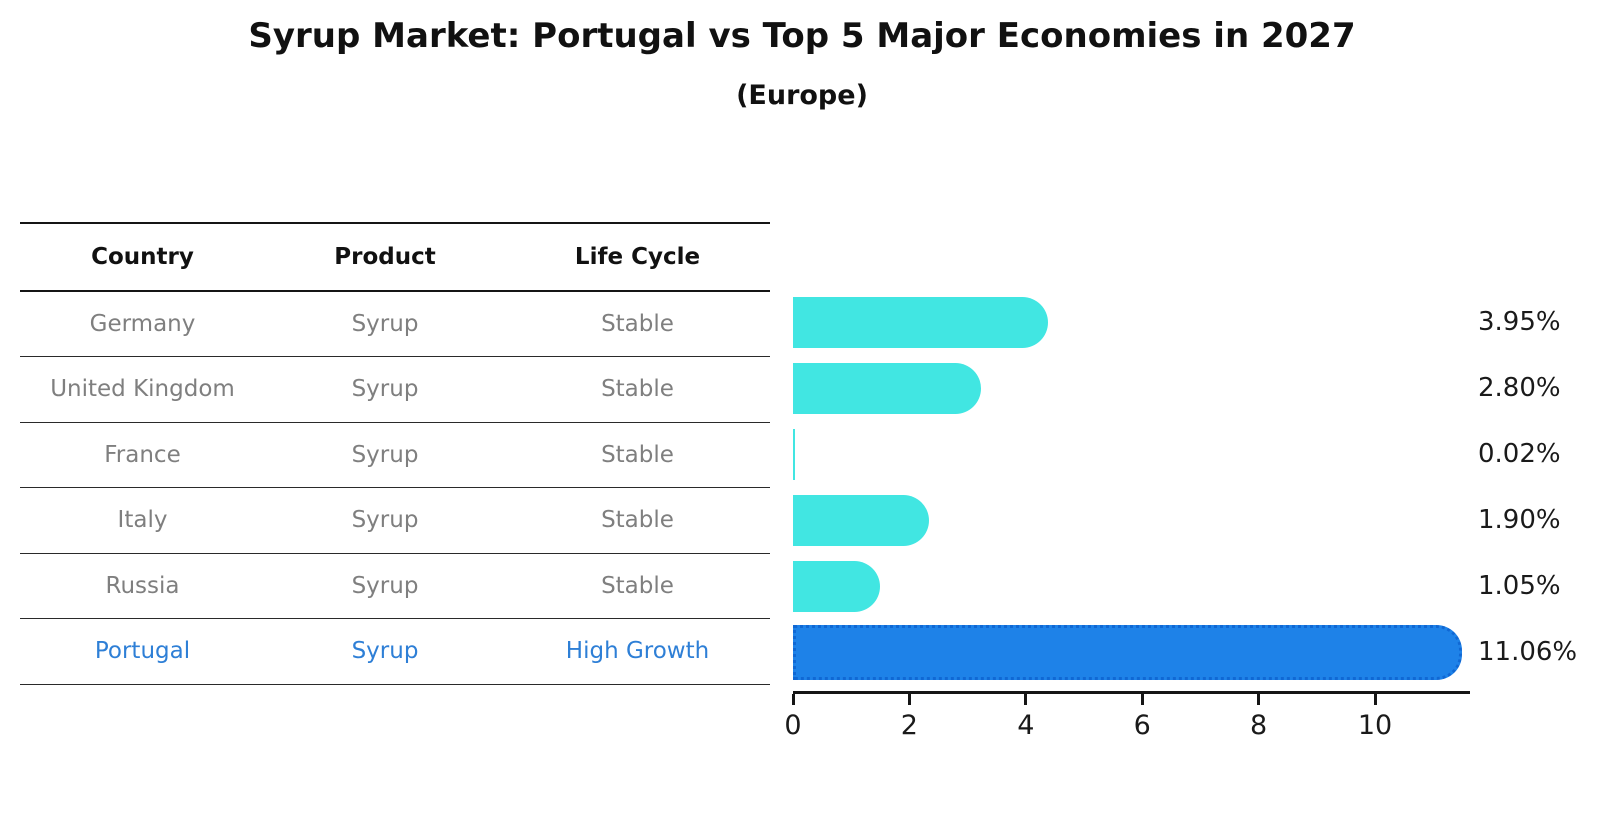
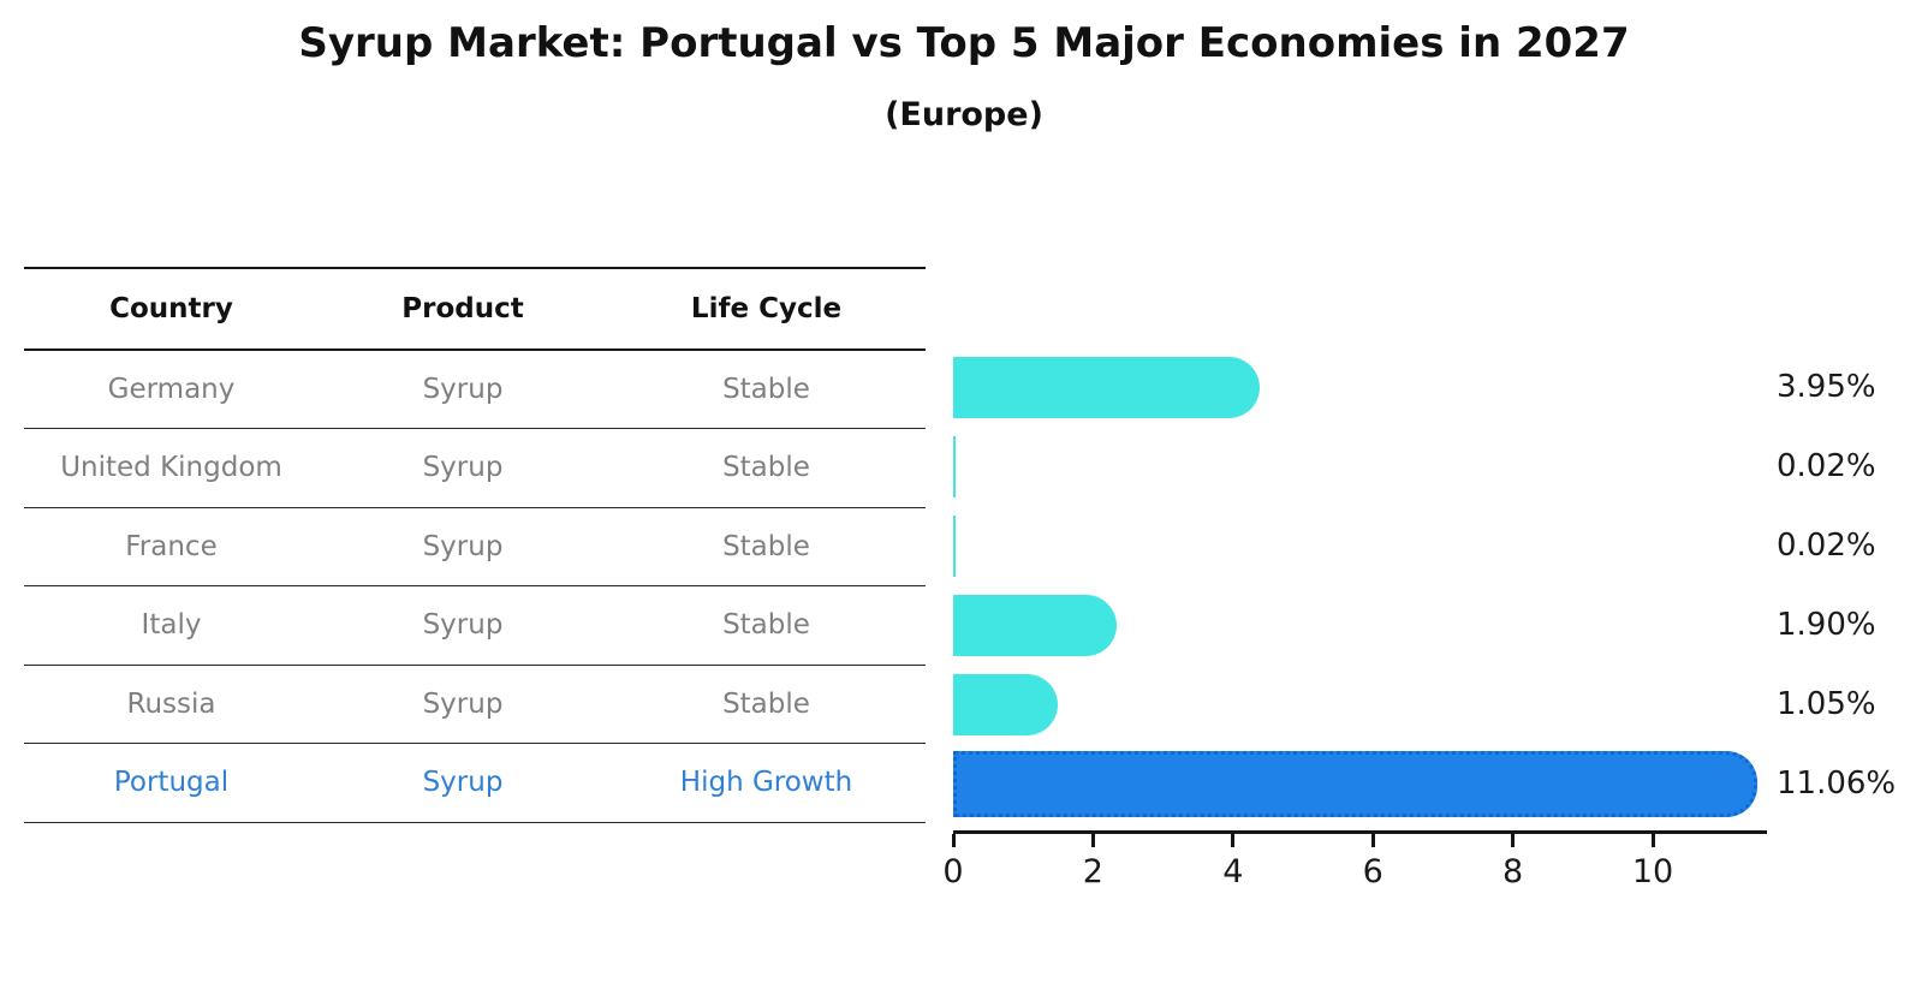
United Kingdom: 2.80% -> 0.02%
